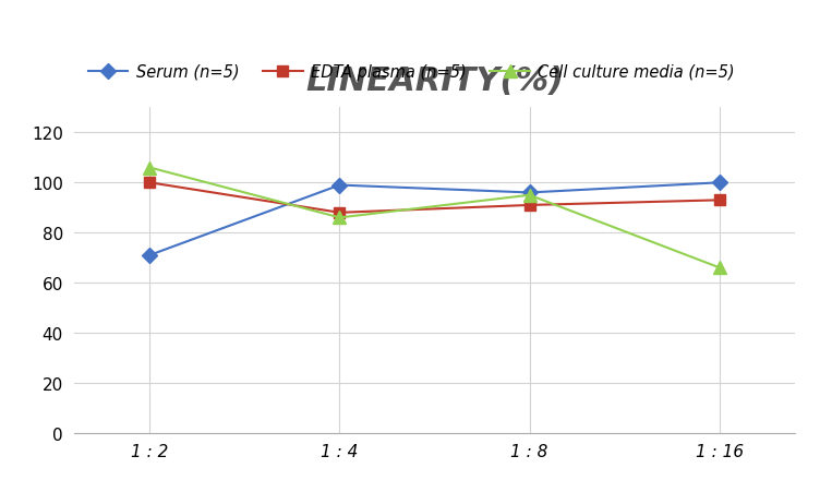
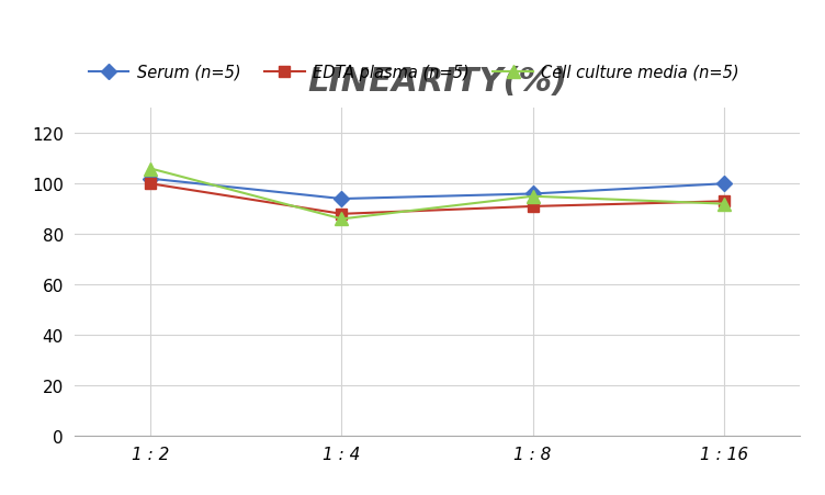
Serum (n=5)/1 : 2: 71 -> 102
Serum (n=5)/1 : 4: 99 -> 94
Cell culture media (n=5)/1 : 16: 66 -> 92
